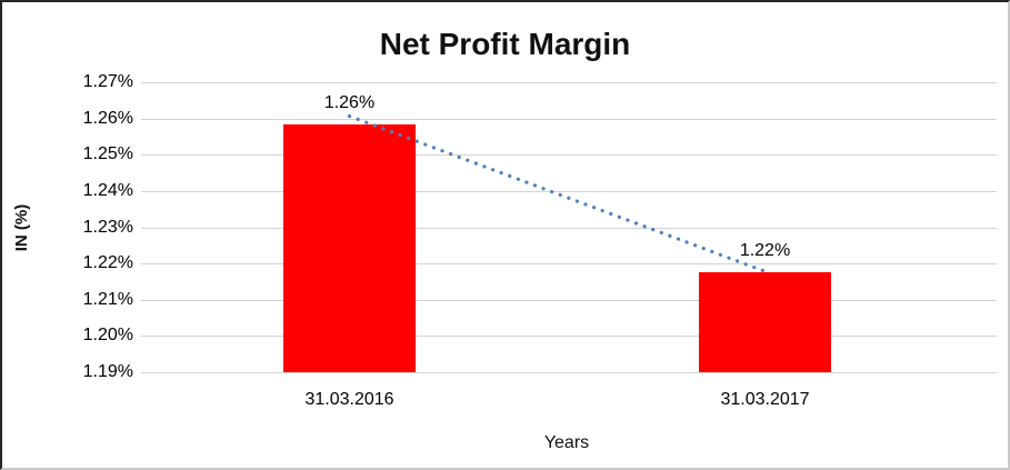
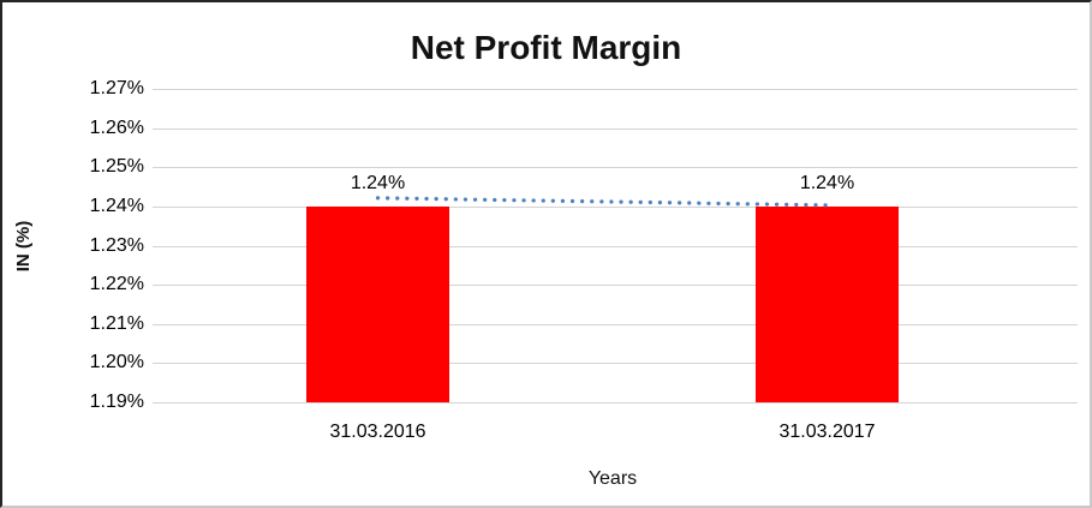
31.03.2016: 1.26% -> 1.24%
31.03.2017: 1.22% -> 1.24%
